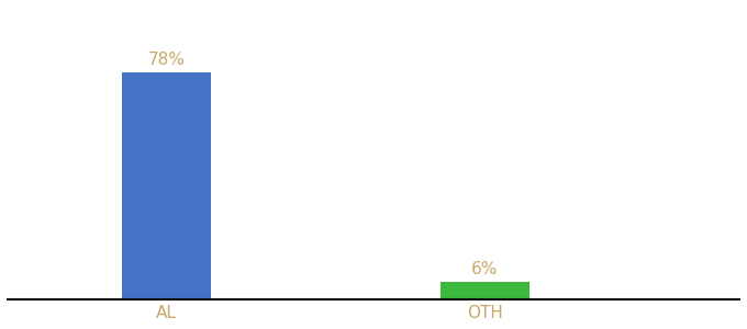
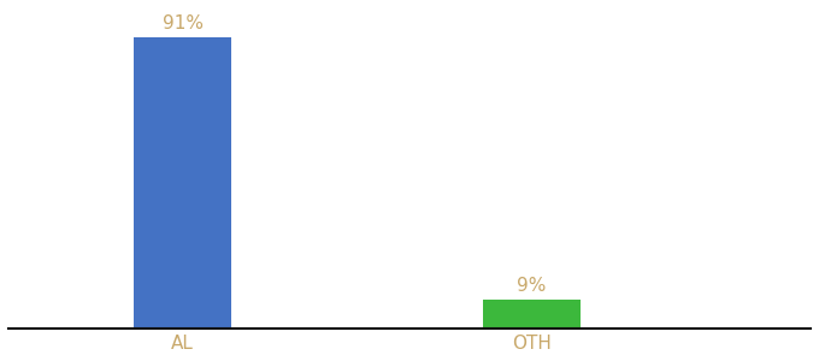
AL: 78% -> 91%
OTH: 6% -> 9%
